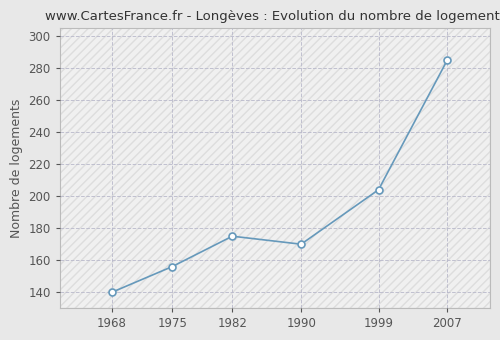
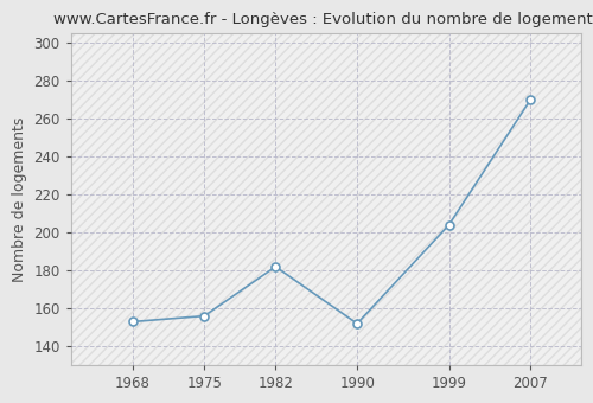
1968: 140 -> 153
1982: 175 -> 182
1990: 170 -> 152
2007: 285 -> 270
